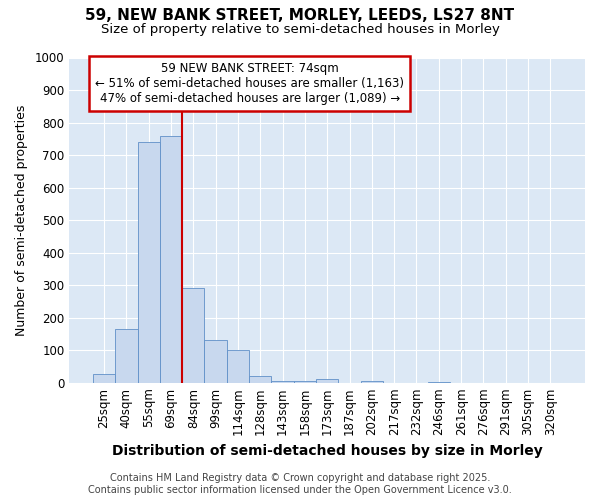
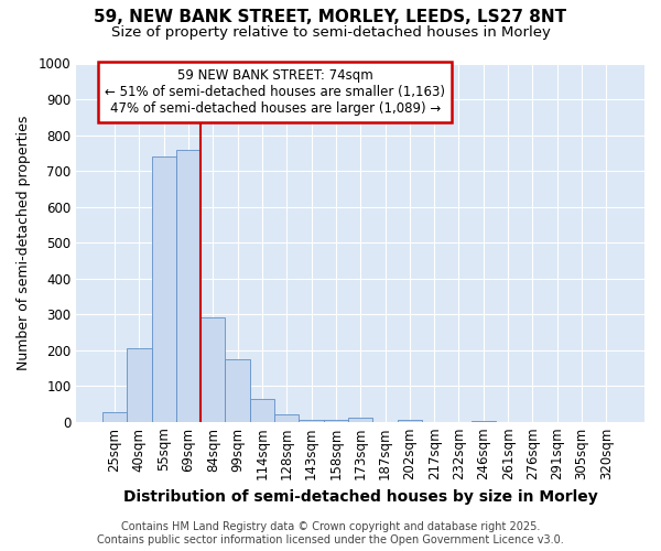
40sqm: 165 -> 205
99sqm: 130 -> 175
114sqm: 100 -> 65
